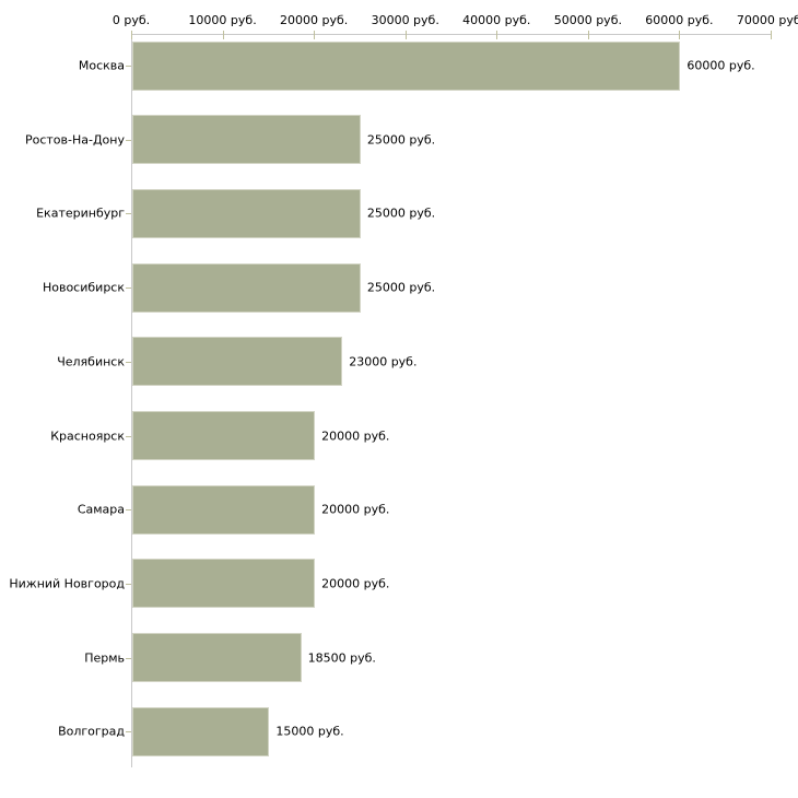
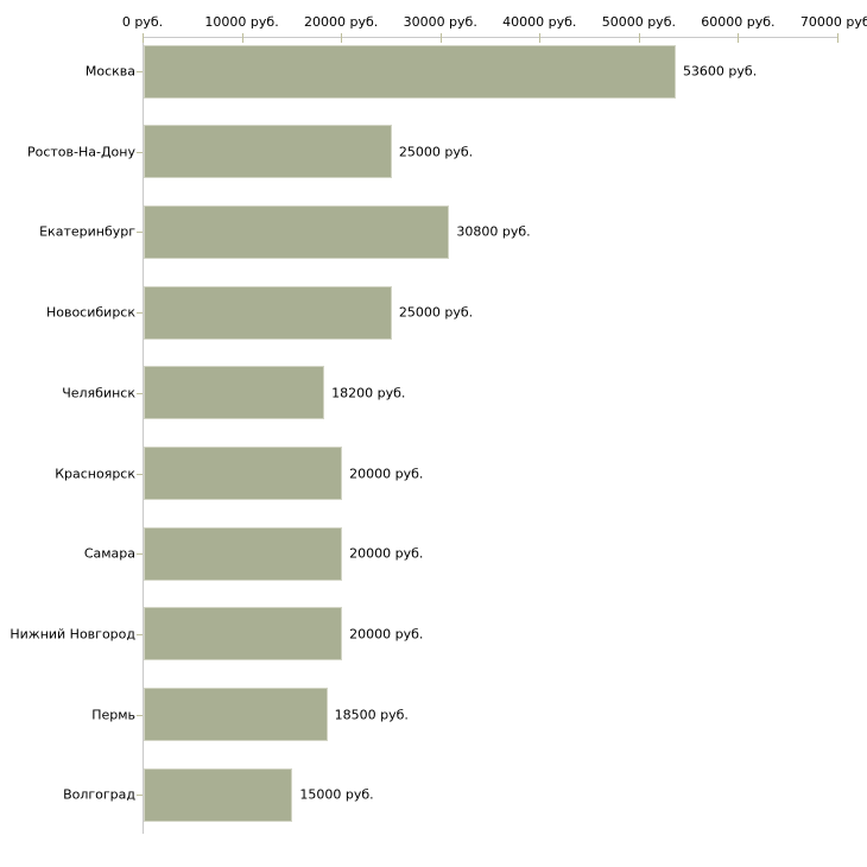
Москва: 60000 -> 53600
Екатеринбург: 25000 -> 30800
Челябинск: 23000 -> 18200
